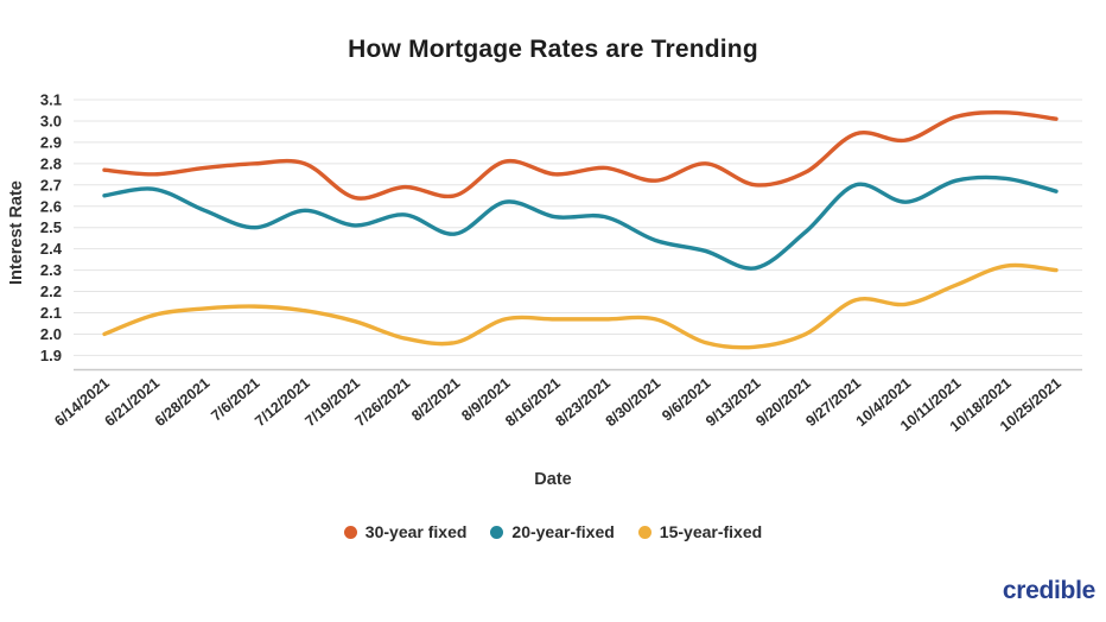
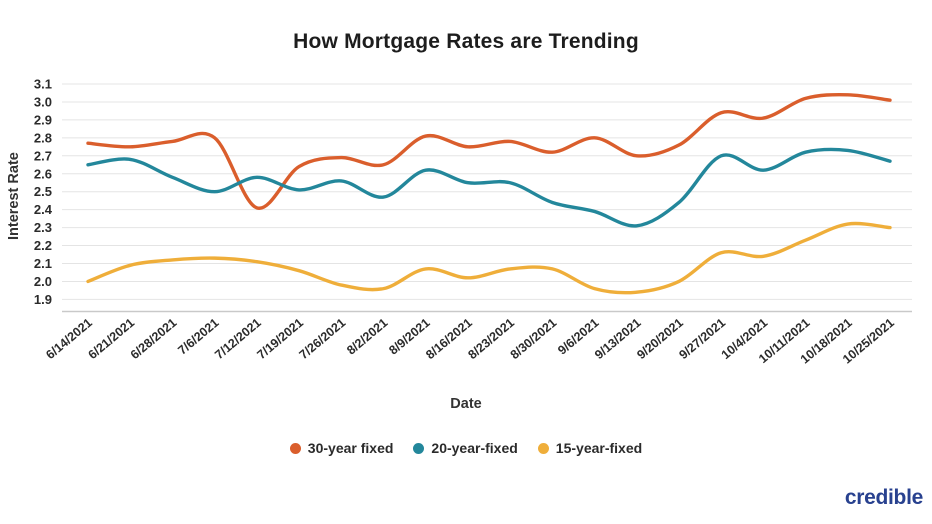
30-year fixed/7/12/2021: 2.80 -> 2.41
15-year-fixed/8/16/2021: 2.07 -> 2.02
20-year-fixed/9/20/2021: 2.48 -> 2.44
